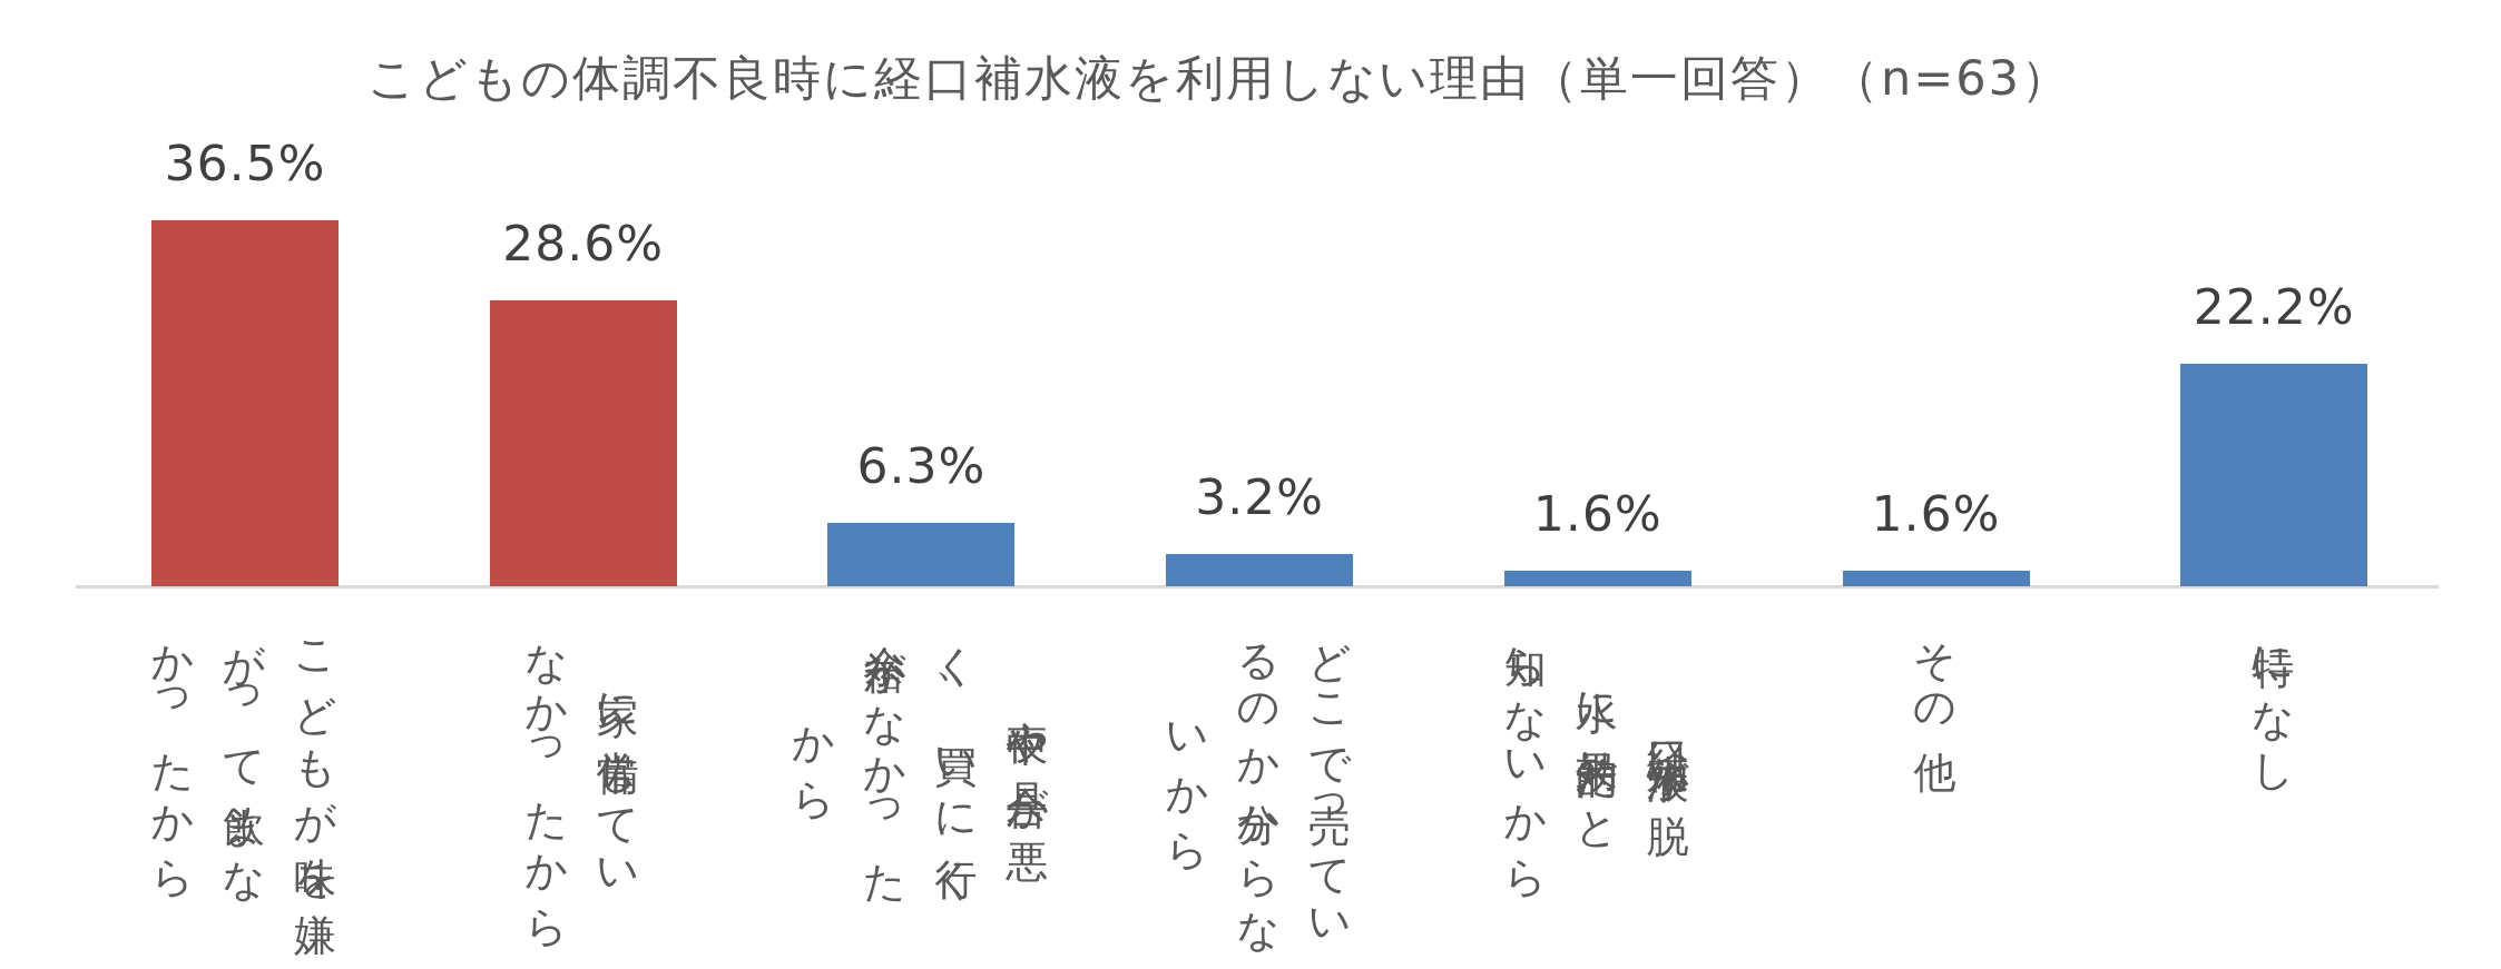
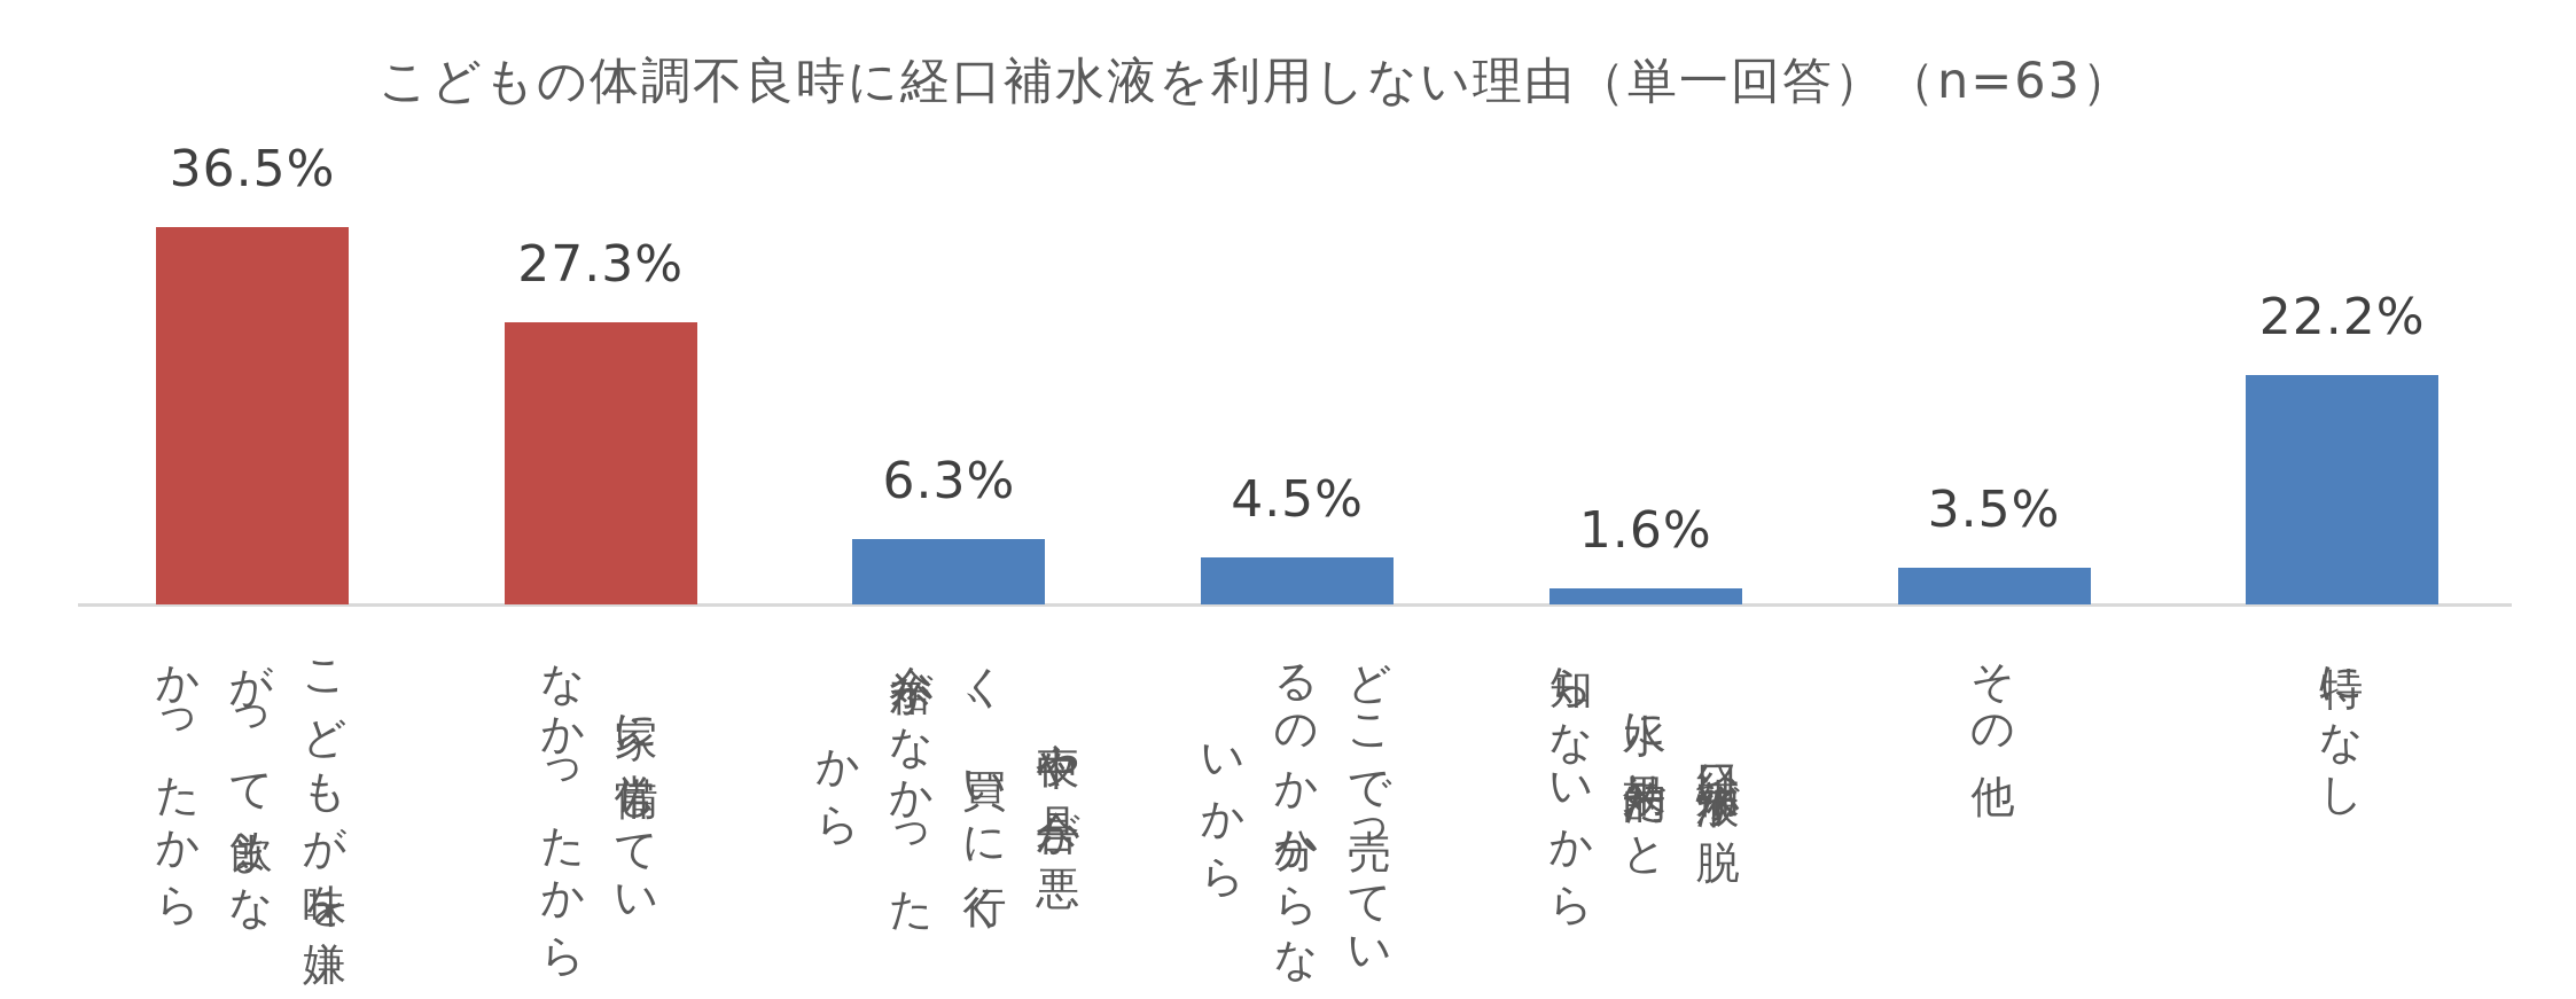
家に常備していなかったから: 28.6% -> 27.3%
どこで売っているのか分からないから: 3.2% -> 4.5%
その他: 1.6% -> 3.5%
